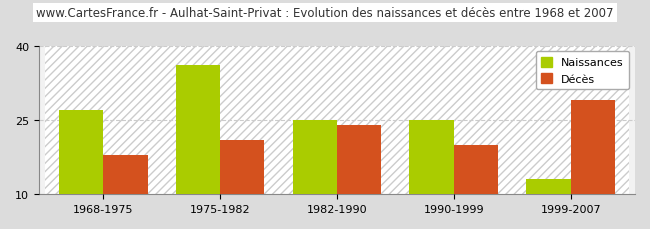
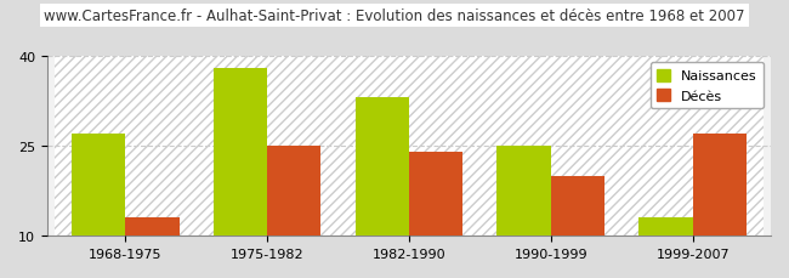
Décès/1968-1975: 18 -> 13
Naissances/1975-1982: 36 -> 38
Décès/1975-1982: 21 -> 25
Naissances/1982-1990: 25 -> 33
Décès/1999-2007: 29 -> 27
